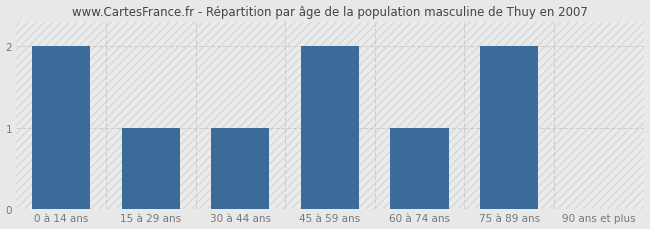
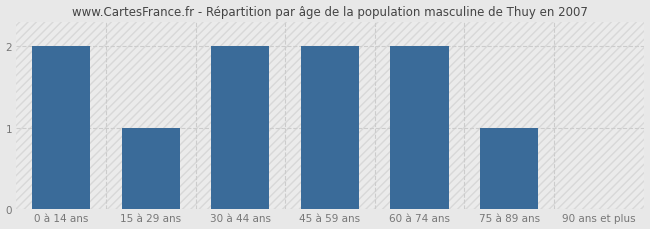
30 à 44 ans: 1 -> 2
60 à 74 ans: 1 -> 2
75 à 89 ans: 2 -> 1
